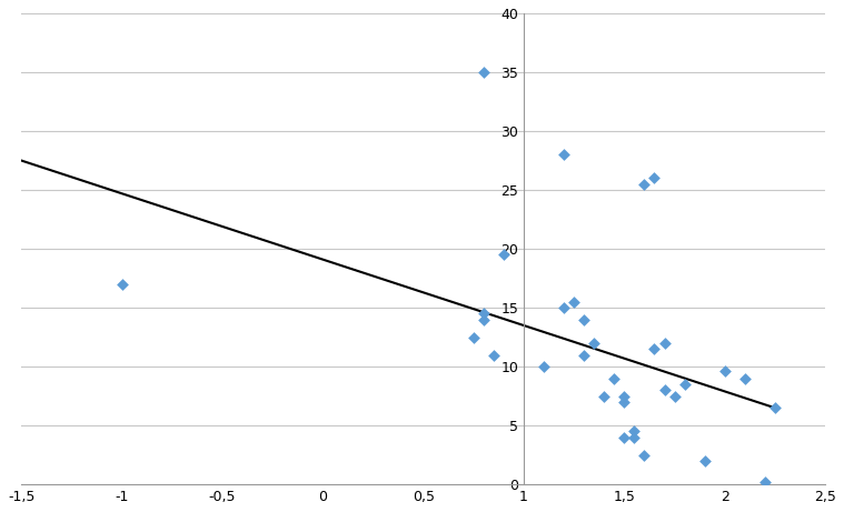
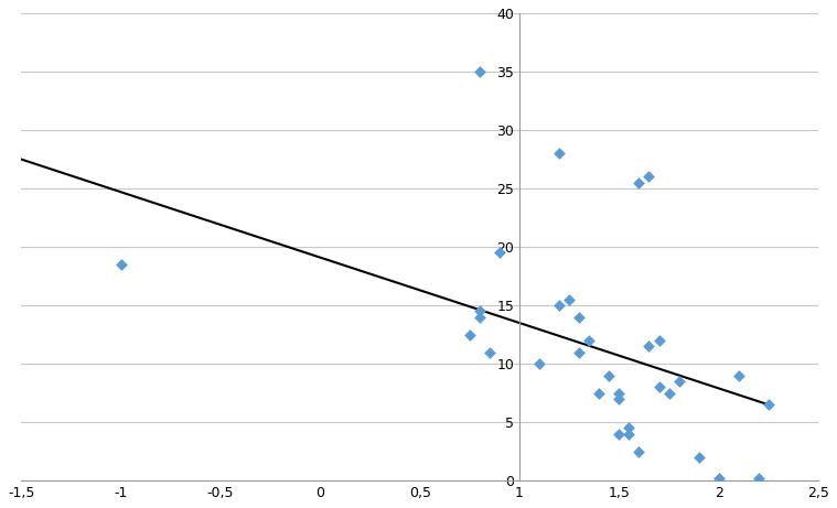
-1: 17.0 -> 18.5
2: 9.6 -> 0.2
